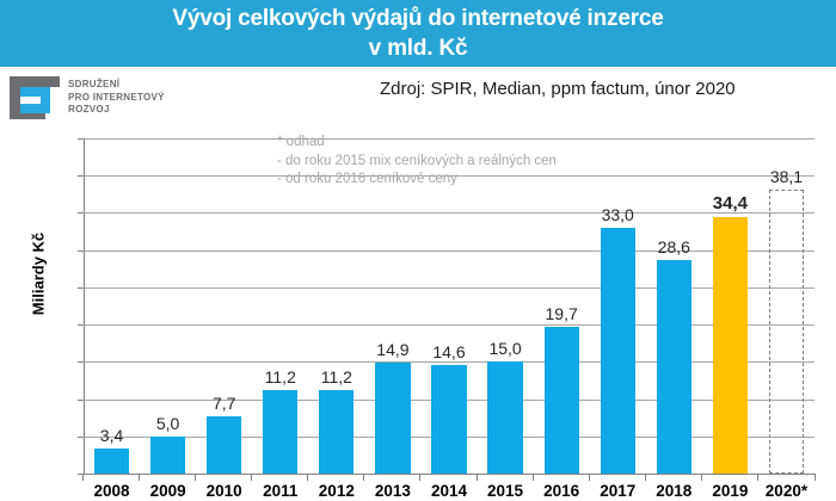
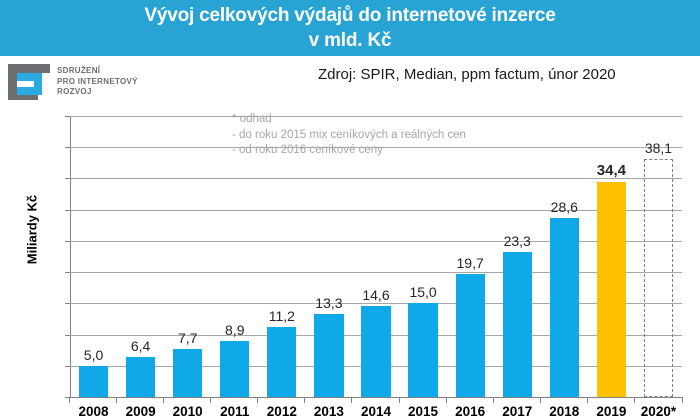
2008: 3,4 -> 5,0
2009: 5,0 -> 6,4
2011: 11,2 -> 8,9
2013: 14,9 -> 13,3
2017: 33,0 -> 23,3
